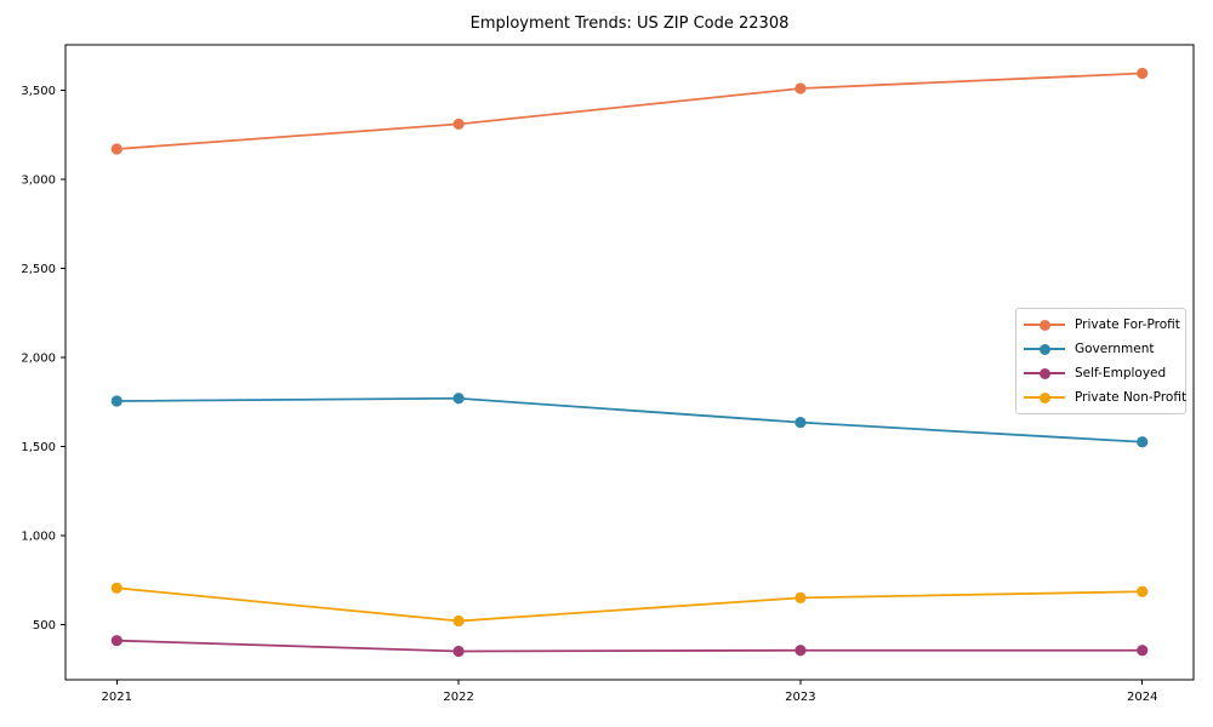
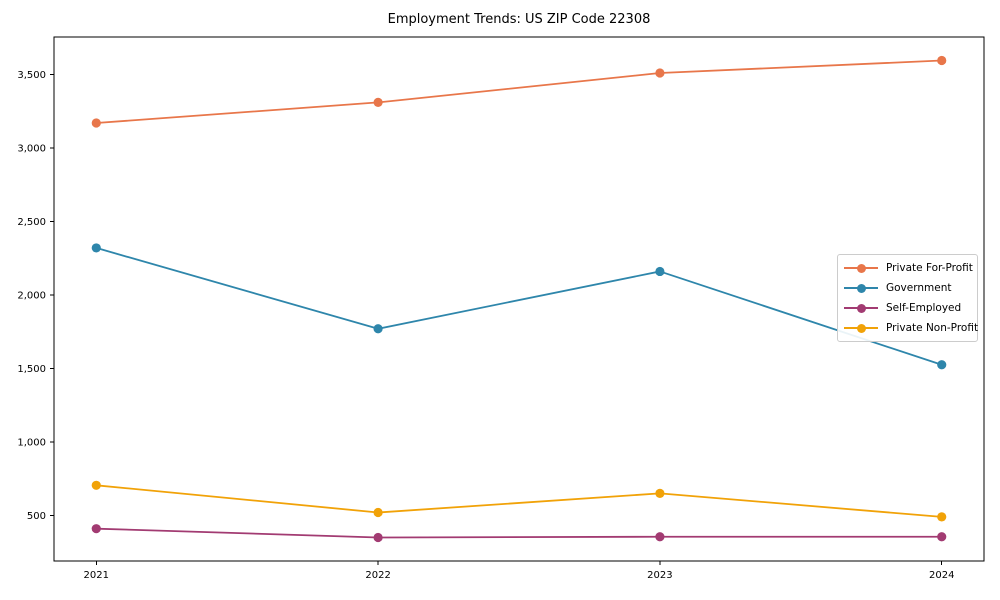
Government/2021: 1760 -> 2320
Government/2023: 1640 -> 2160
Private Non-Profit/2024: 680 -> 490
